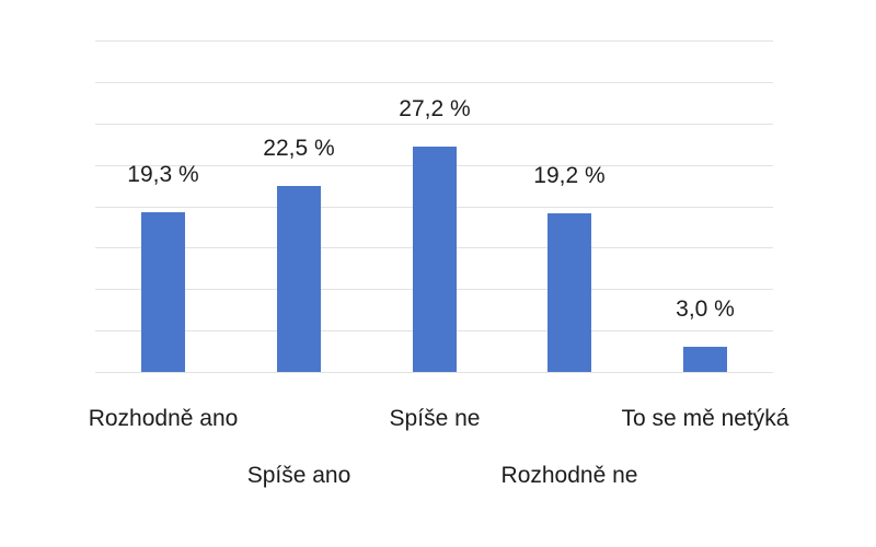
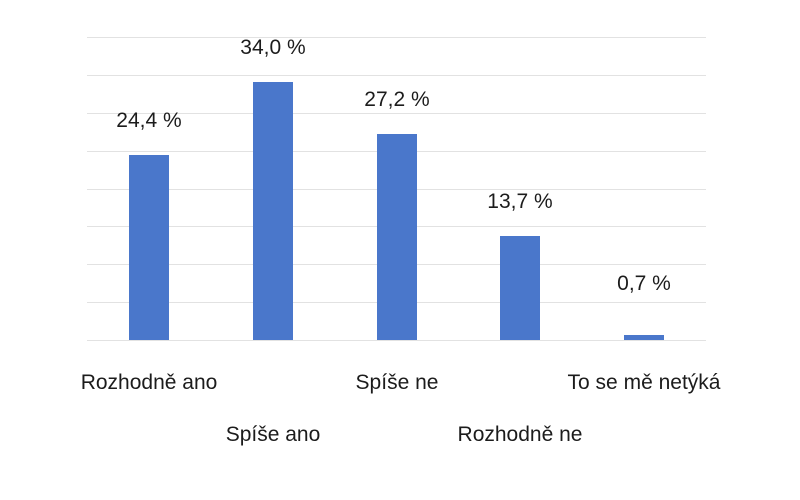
Rozhodně ano: 19,3 -> 24,4
Spíše ano: 22,5 -> 34,0
Rozhodně ne: 19,2 -> 13,7
To se mě netýká: 3,0 -> 0,7
